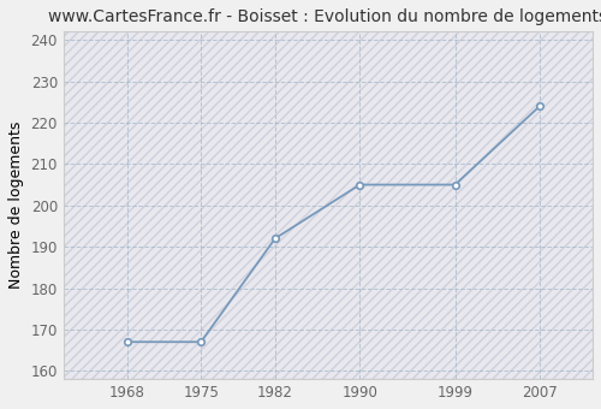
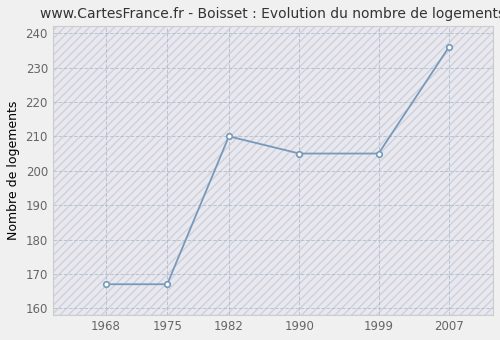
1982: 192 -> 210
2007: 224 -> 236
